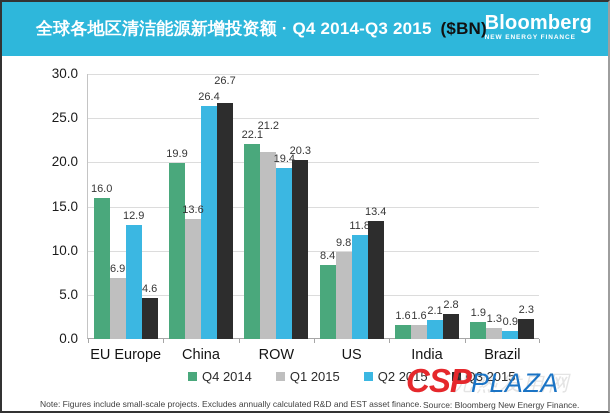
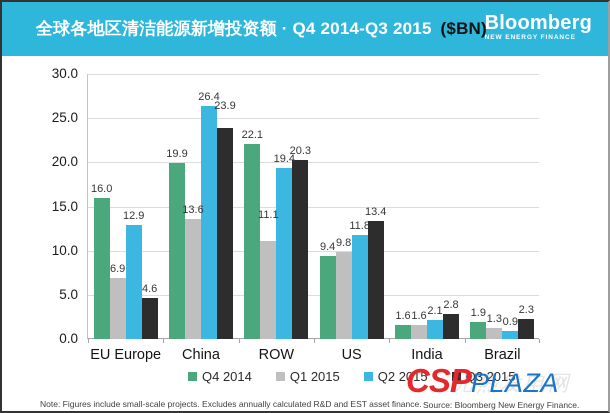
Q3 2015/China: 26.7 -> 23.9
Q1 2015/ROW: 21.2 -> 11.1
Q4 2014/US: 8.4 -> 9.4
